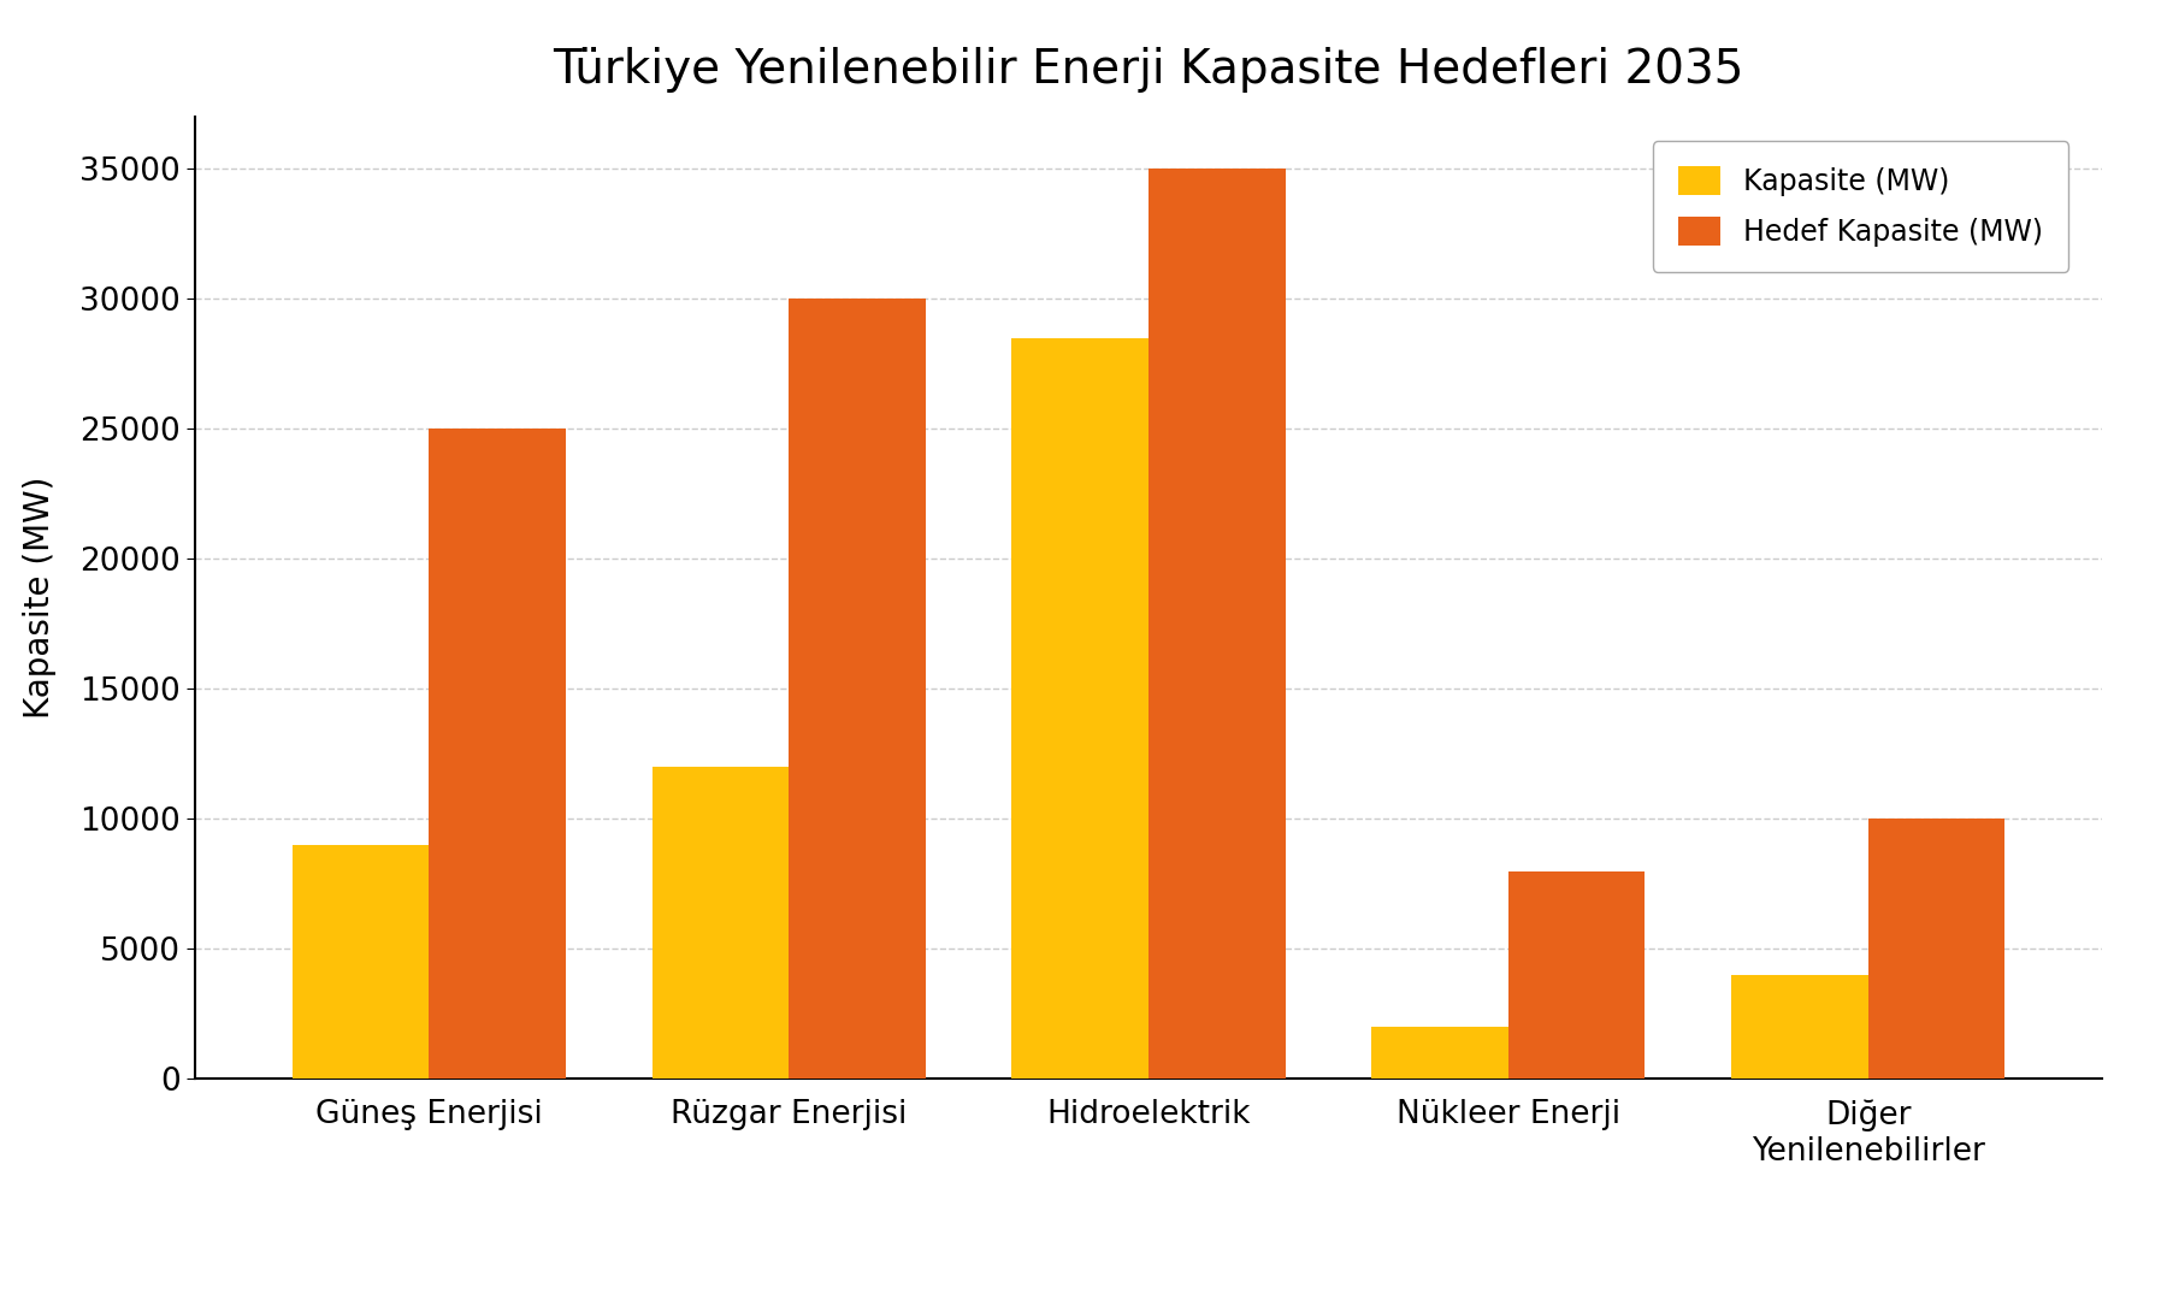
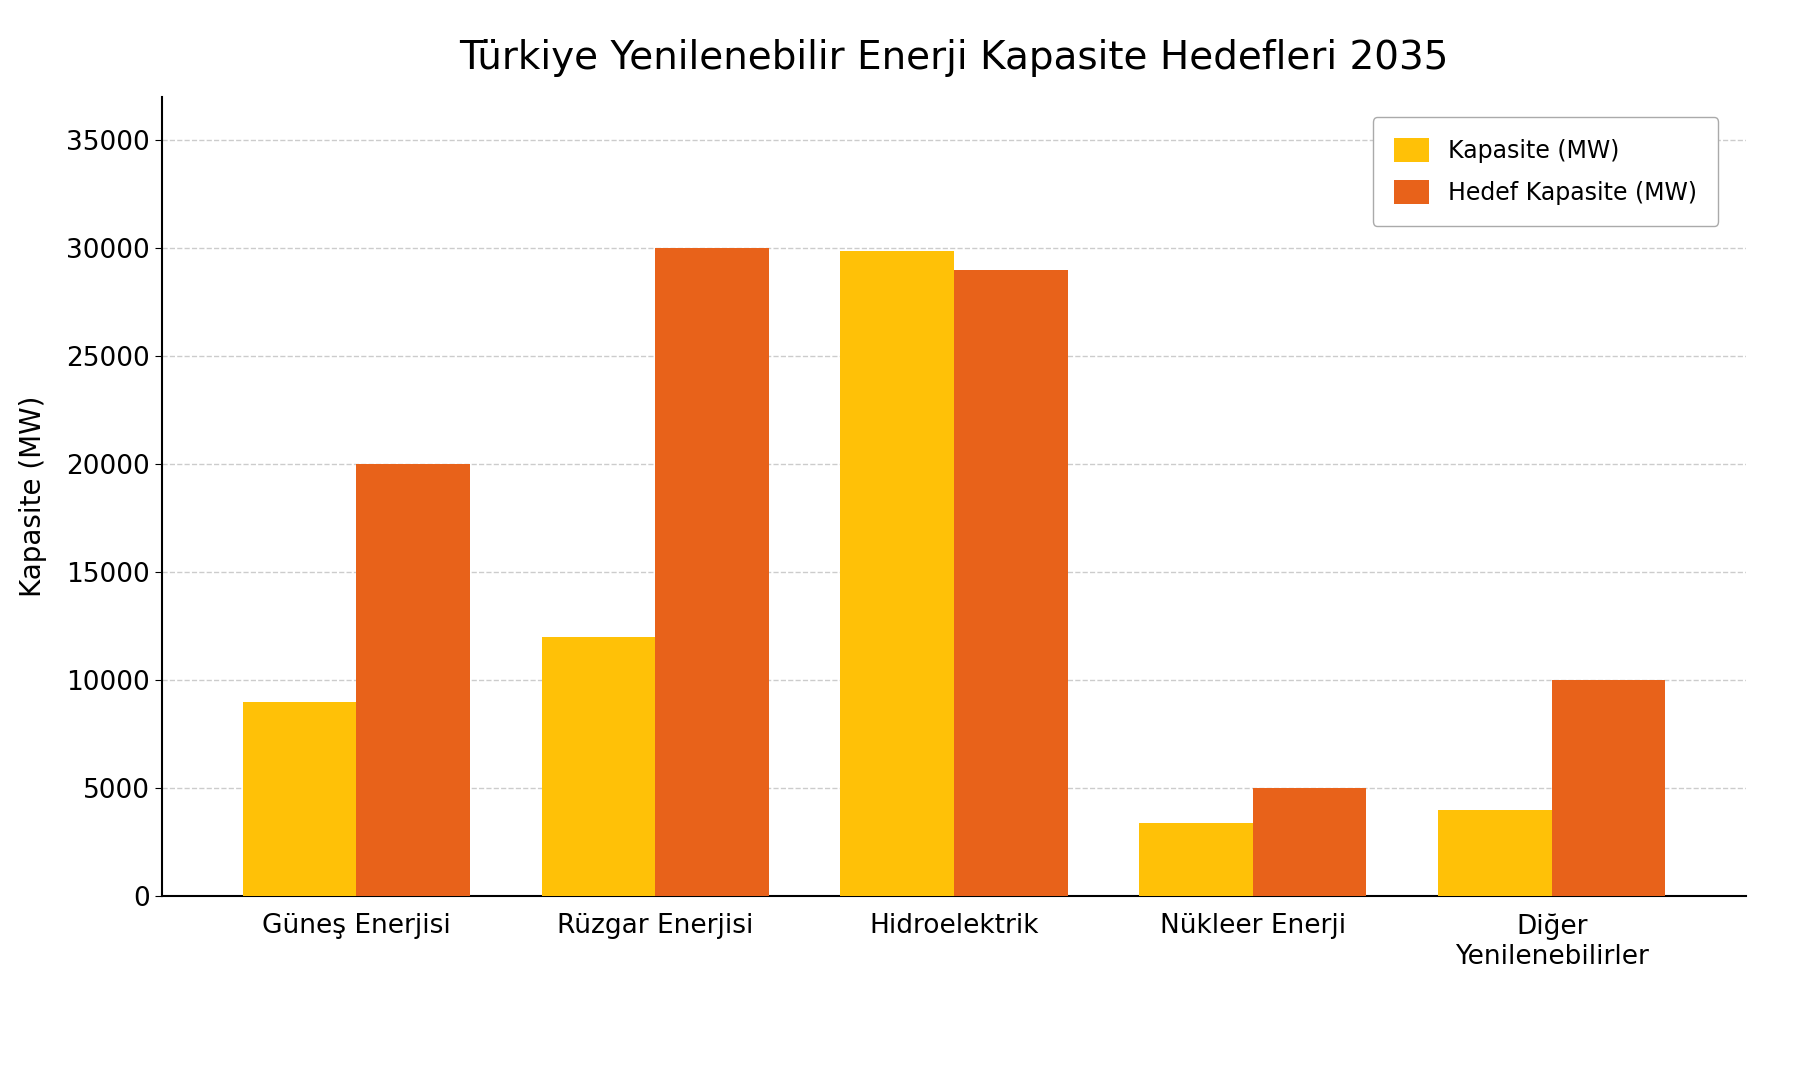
Hedef Kapasite (MW)/Güneş Enerjisi: 25000 -> 20000
Kapasite (MW)/Hidroelektrik: 28500 -> 29900
Hedef Kapasite (MW)/Hidroelektrik: 35000 -> 29000
Kapasite (MW)/Nükleer Enerji: 2000 -> 3400
Hedef Kapasite (MW)/Nükleer Enerji: 8000 -> 5000
